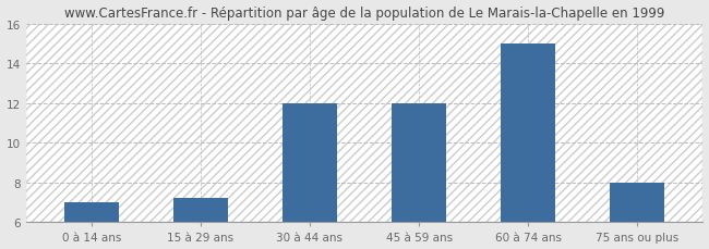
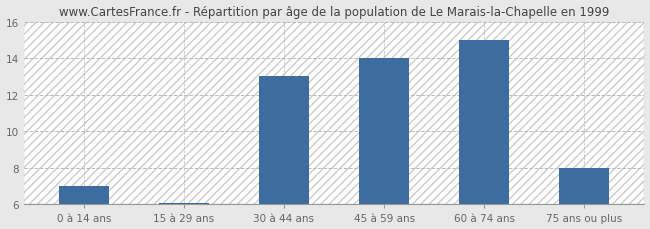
15 à 29 ans: 7.2 -> 6.1
30 à 44 ans: 12.0 -> 13.0
45 à 59 ans: 12.0 -> 14.0
